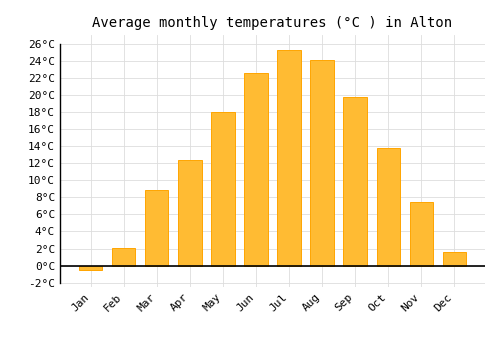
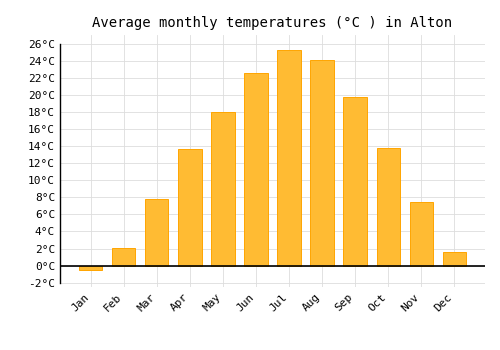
Mar: 8.8°C -> 7.8°C
Apr: 12.4°C -> 13.6°C
